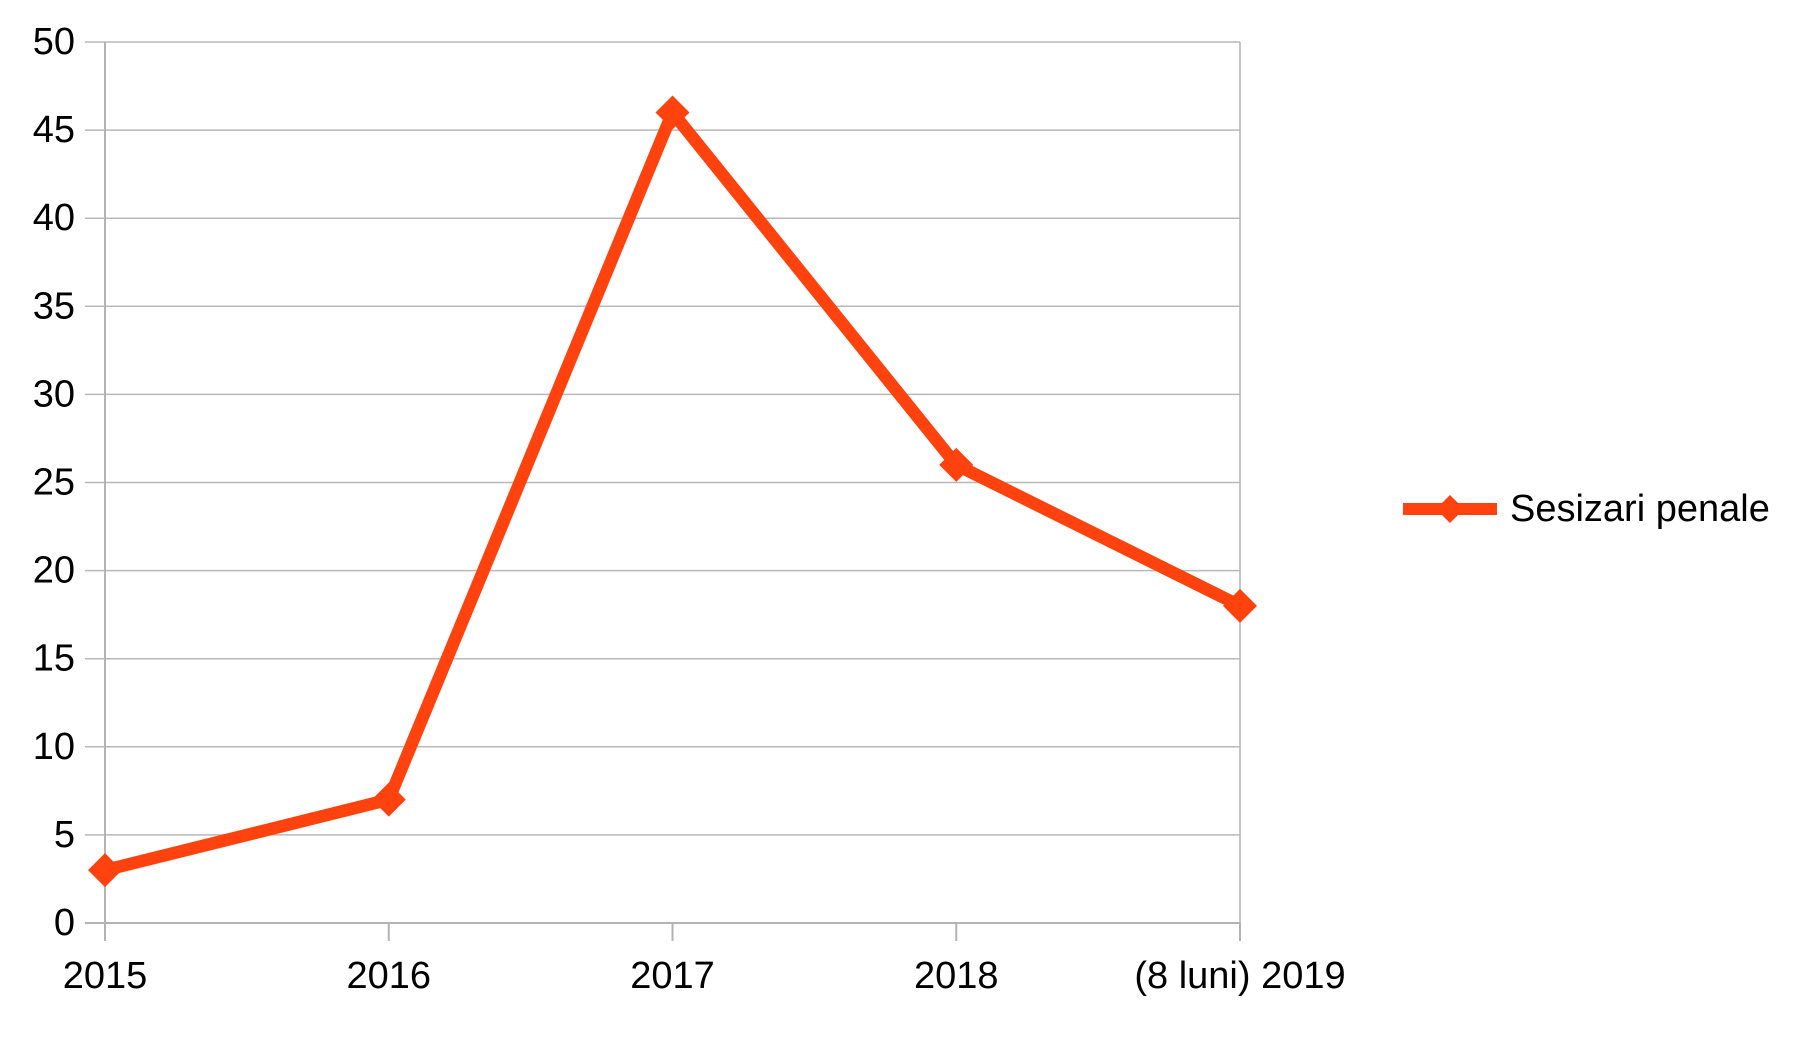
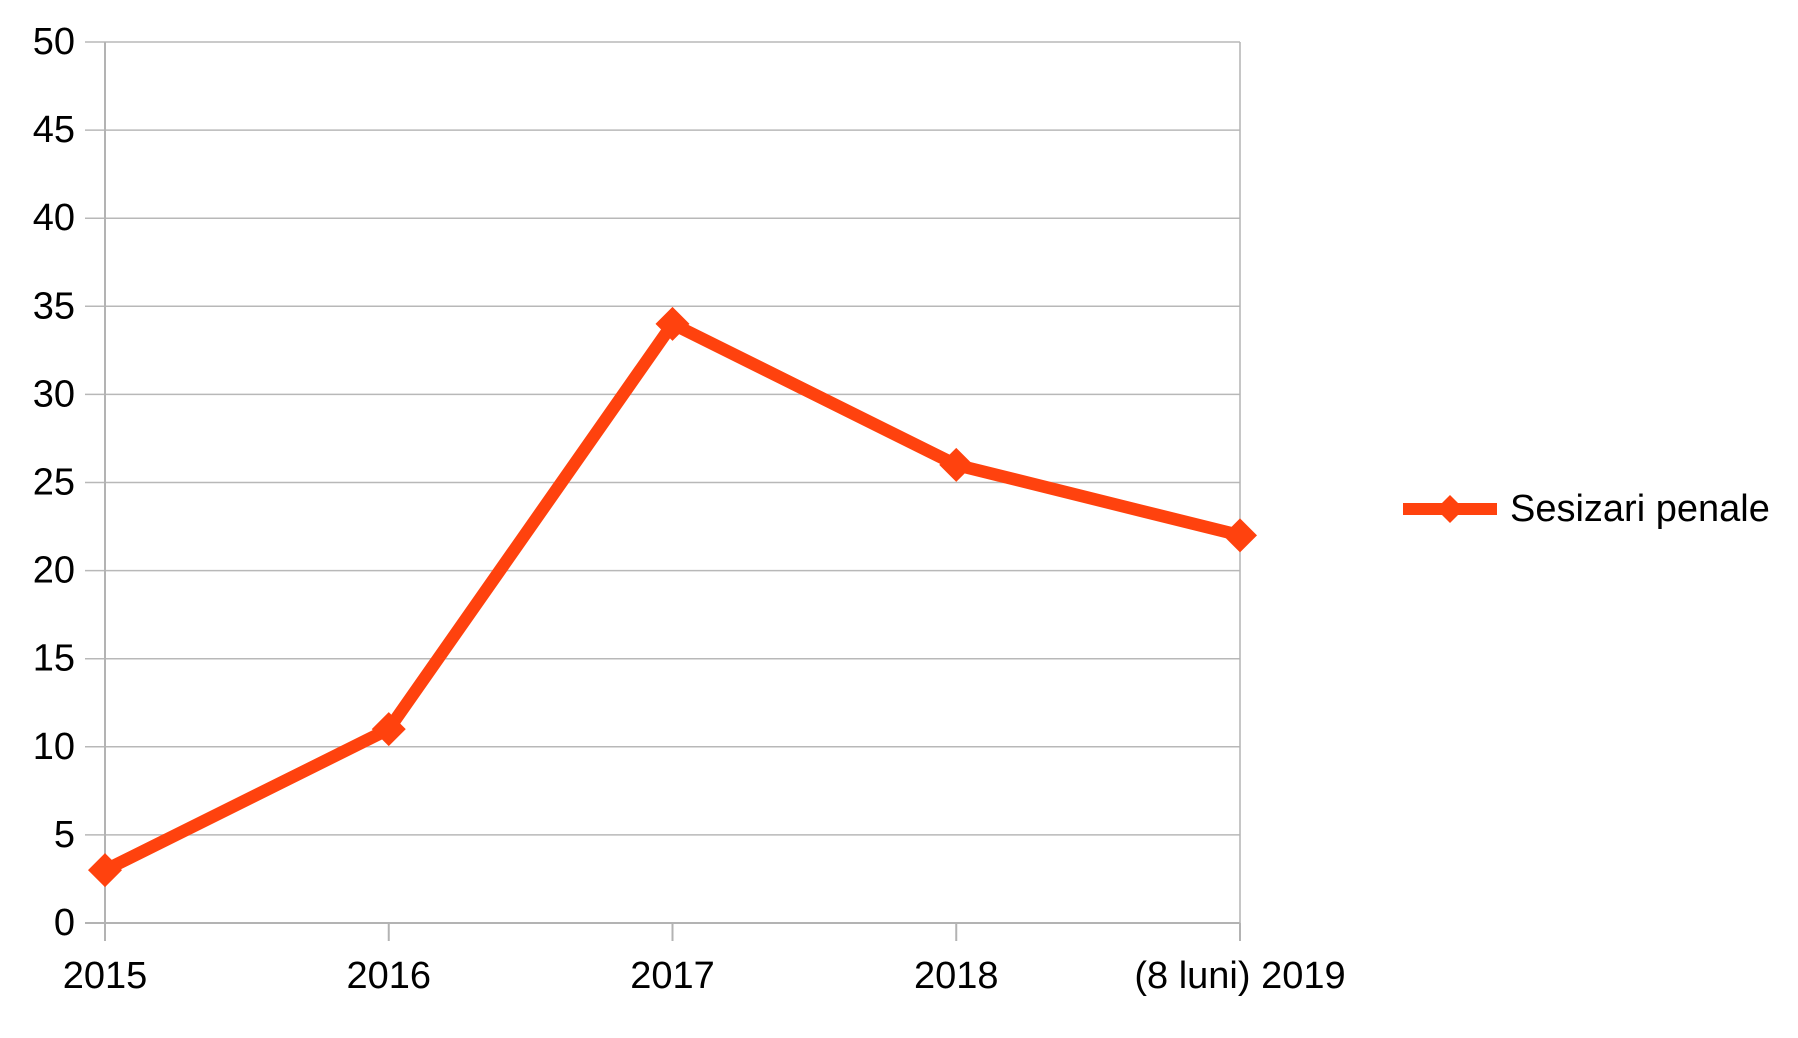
2016: 7 -> 11
2017: 46 -> 34
(8 luni) 2019: 18 -> 22
